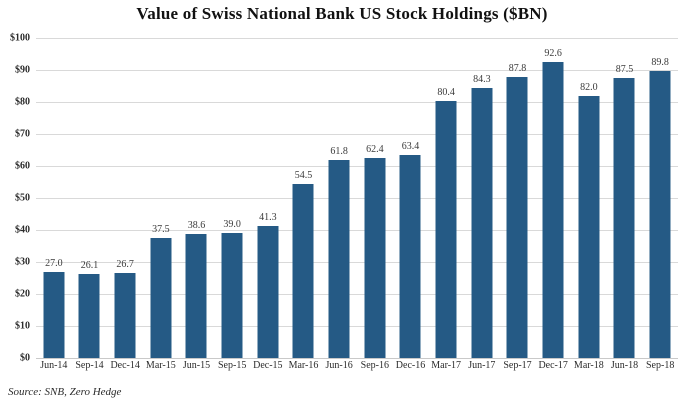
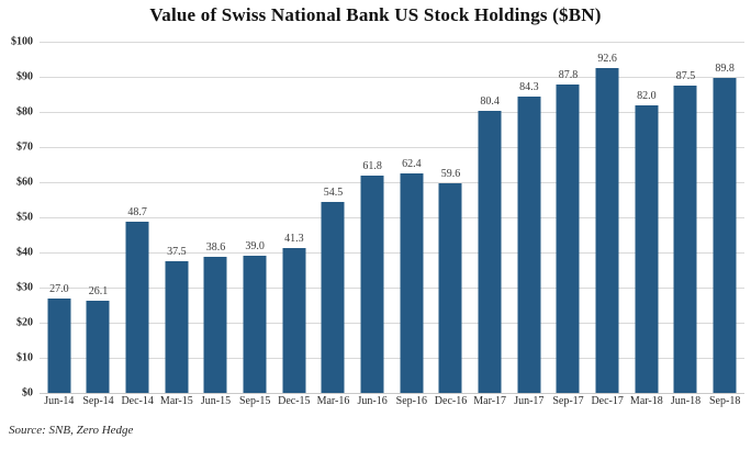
Dec-14: 26.7 -> 48.7
Dec-16: 63.4 -> 59.6
